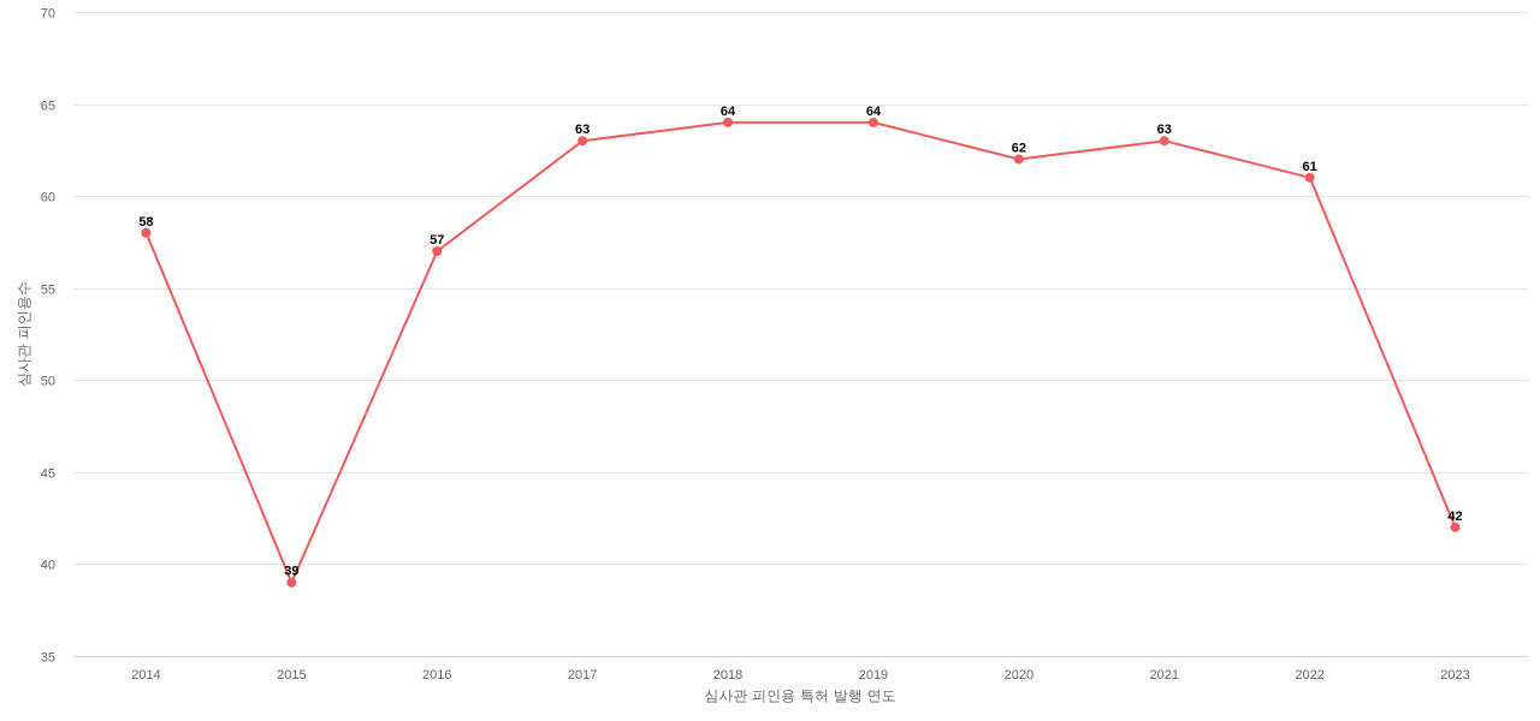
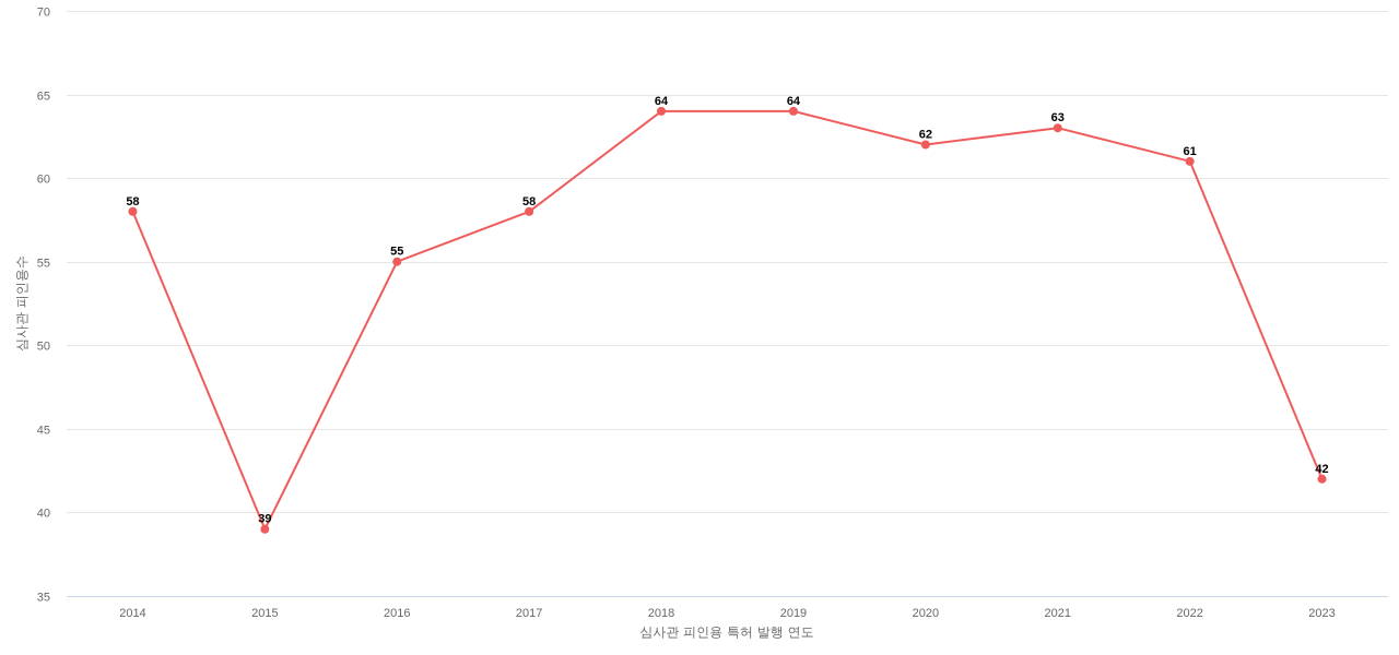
2016: 57 -> 55
2017: 63 -> 58
